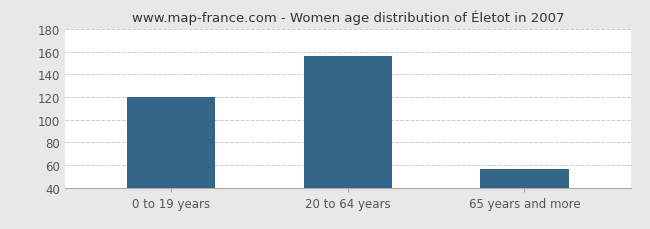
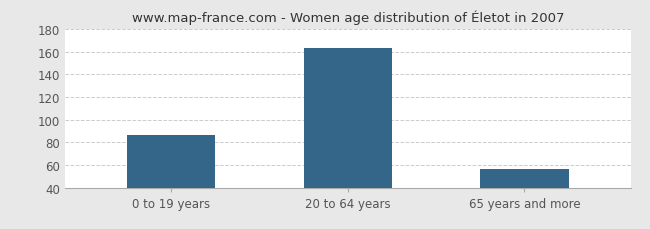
0 to 19 years: 120 -> 86
20 to 64 years: 156 -> 163
